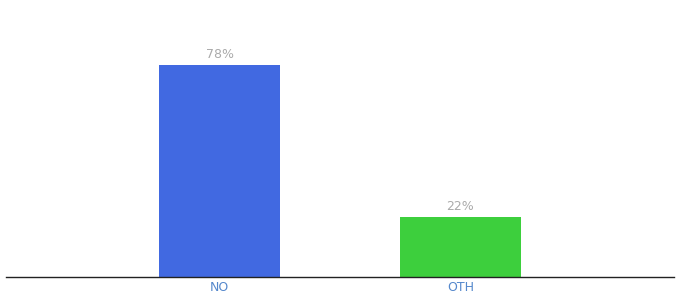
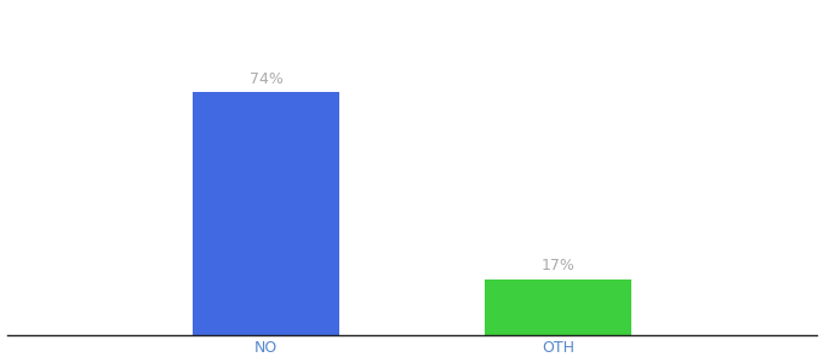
NO: 78% -> 74%
OTH: 22% -> 17%
